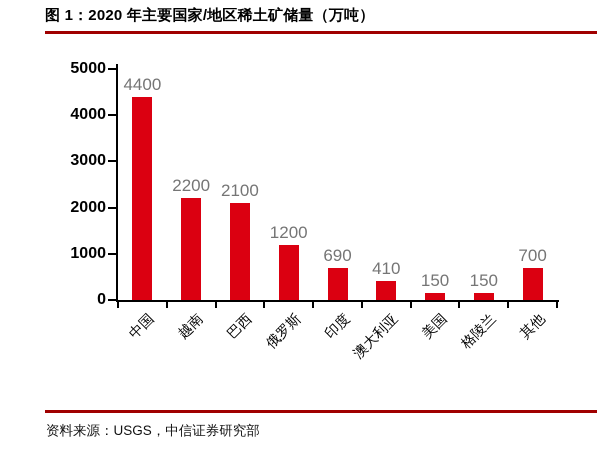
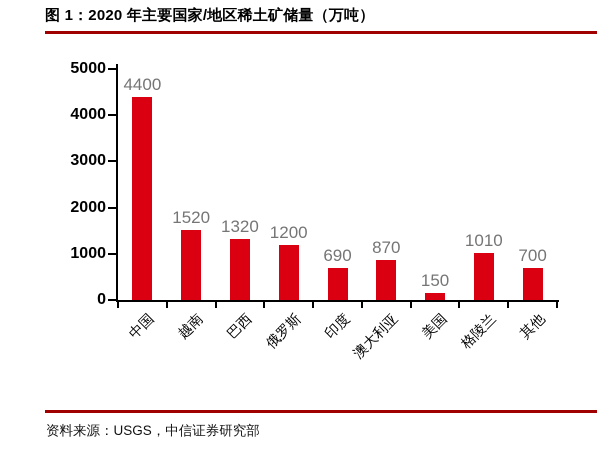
越南: 2200 -> 1520
巴西: 2100 -> 1320
澳大利亚: 410 -> 870
格陵兰: 150 -> 1010
